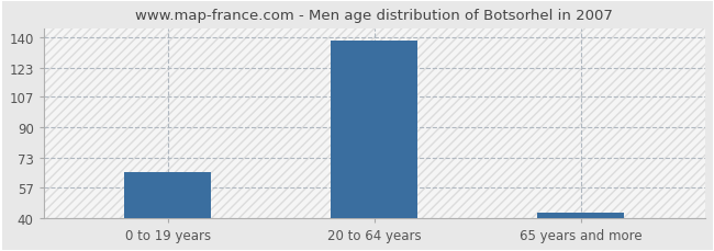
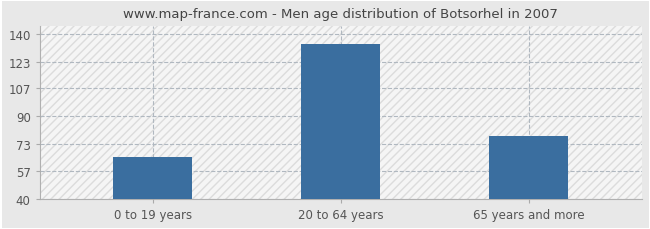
20 to 64 years: 138 -> 134
65 years and more: 43 -> 78
